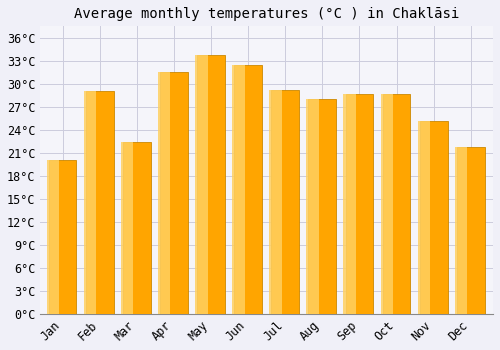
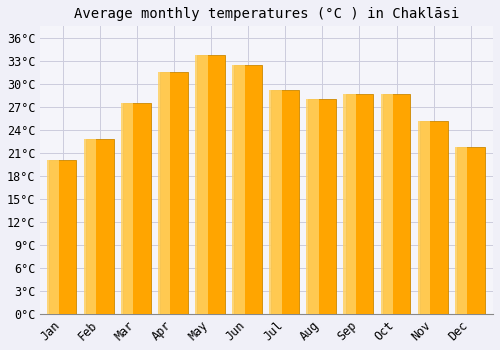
Feb: 29.0°C -> 22.8°C
Mar: 22.4°C -> 27.5°C
